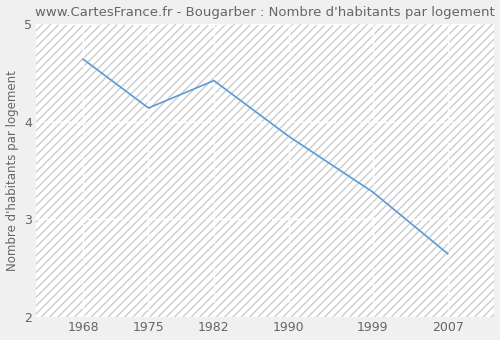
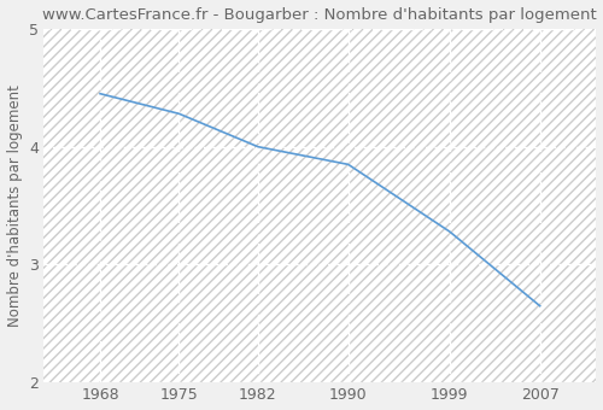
1968: 4.64 -> 4.45
1975: 4.14 -> 4.28
1982: 4.42 -> 4.00
